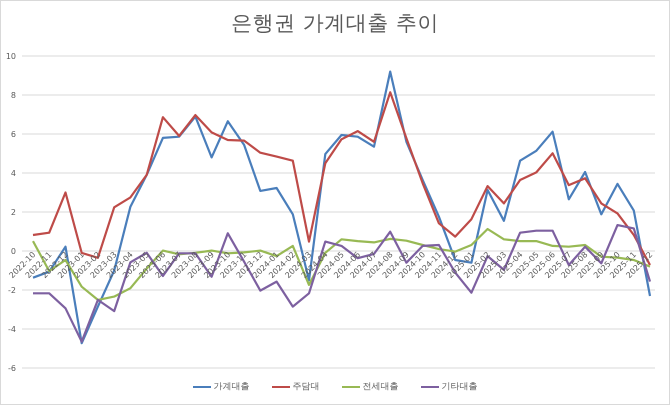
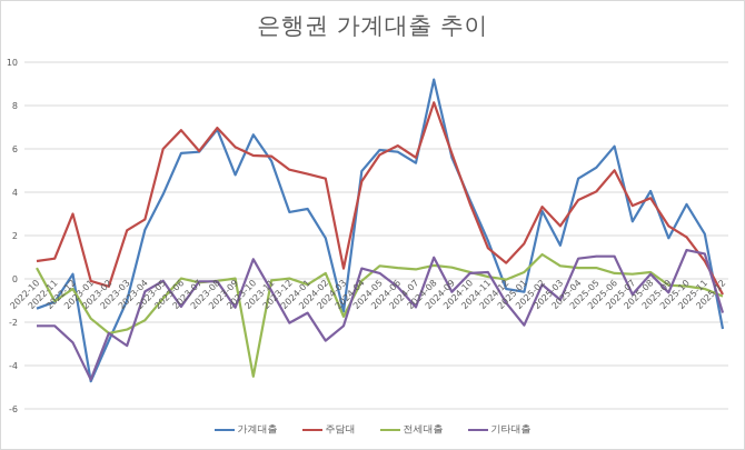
주담대/2023-05: 3.9 -> 6.0
전세대출/2023-10: -0.1 -> -4.5
기타대출/2024-07: -0.1 -> -1.3
